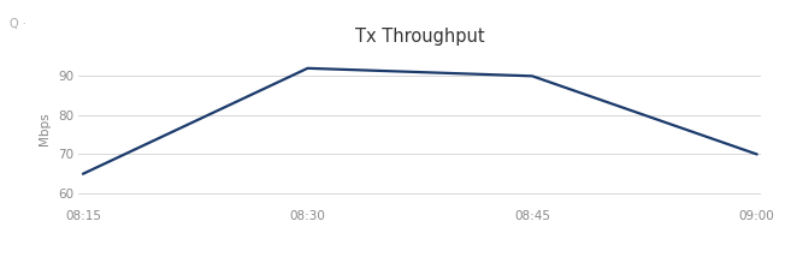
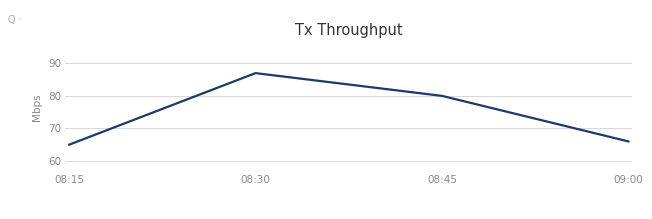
08:30: 92 -> 87
08:45: 90 -> 80
09:00: 70 -> 66
